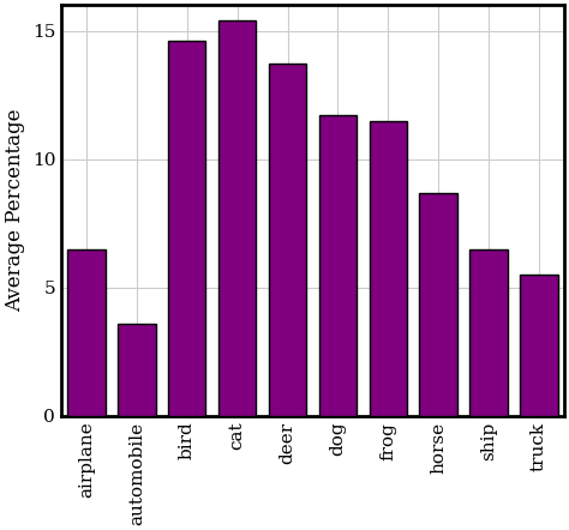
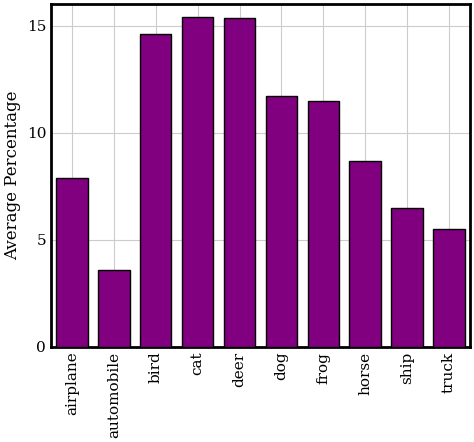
airplane: 6.50 -> 7.90
deer: 13.70 -> 15.35
